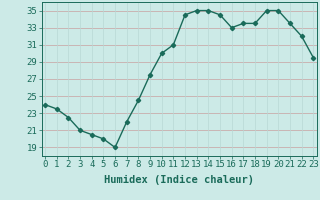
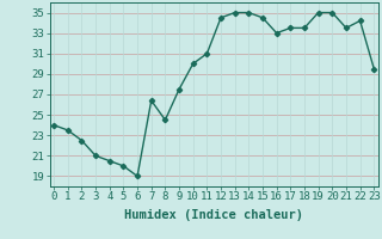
7: 22.0 -> 26.4
22: 32.0 -> 34.2
